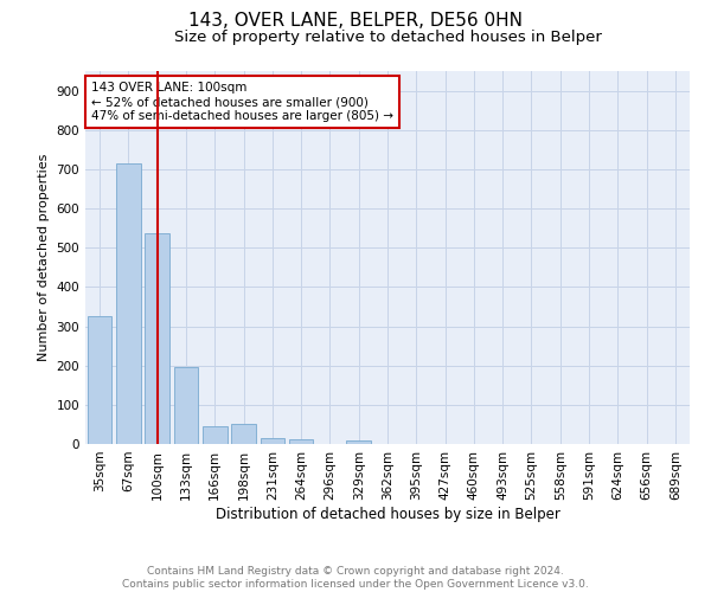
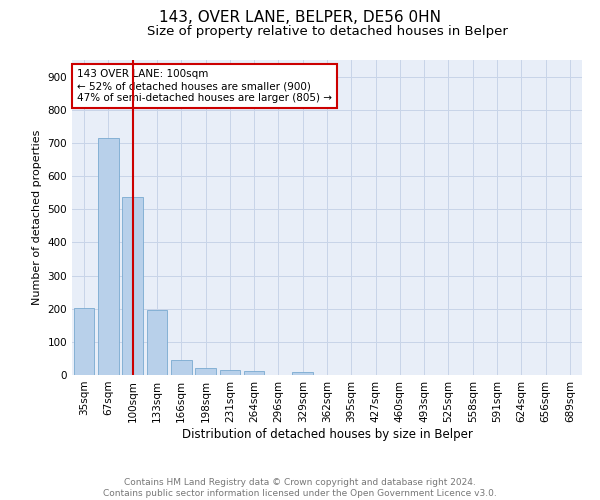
35sqm: 325 -> 203
198sqm: 50 -> 20
